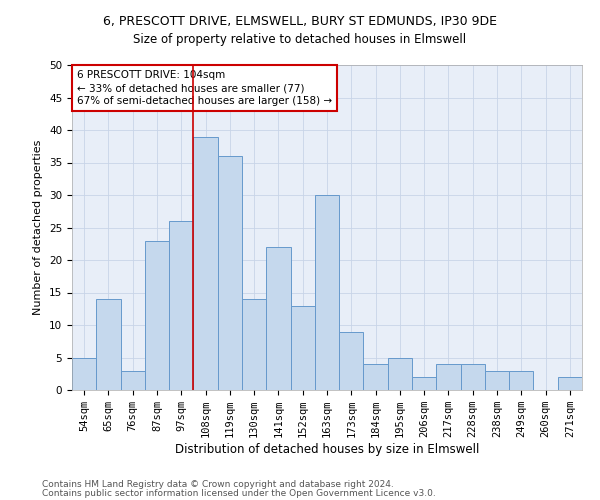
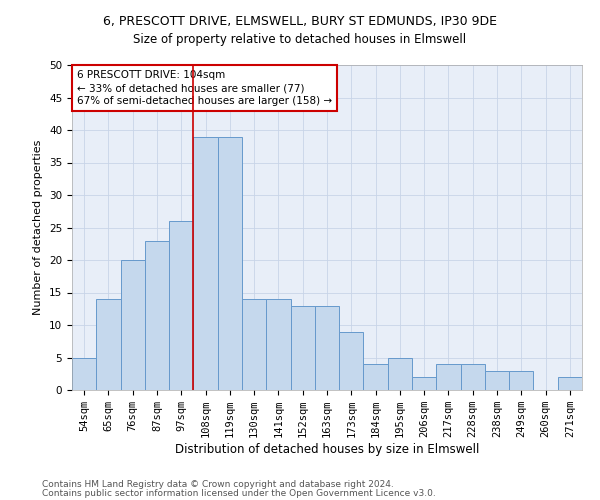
76sqm: 3 -> 20
119sqm: 36 -> 39
141sqm: 22 -> 14
163sqm: 30 -> 13
